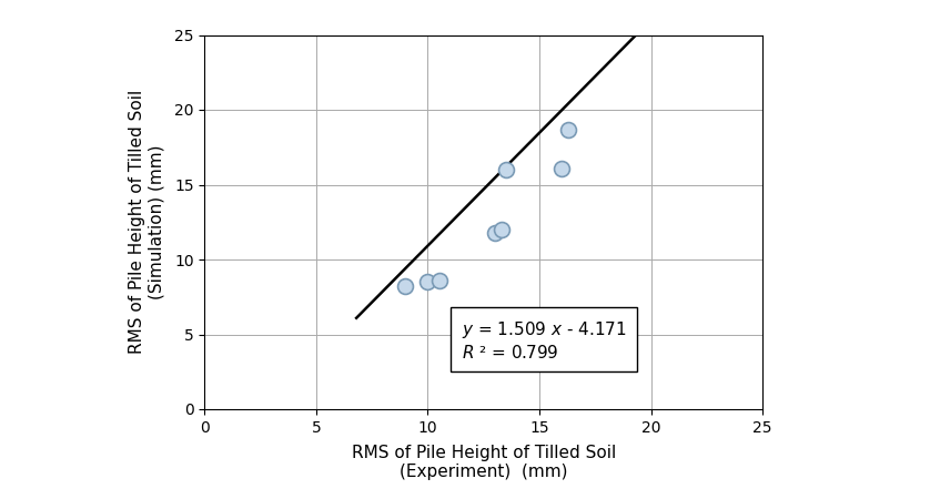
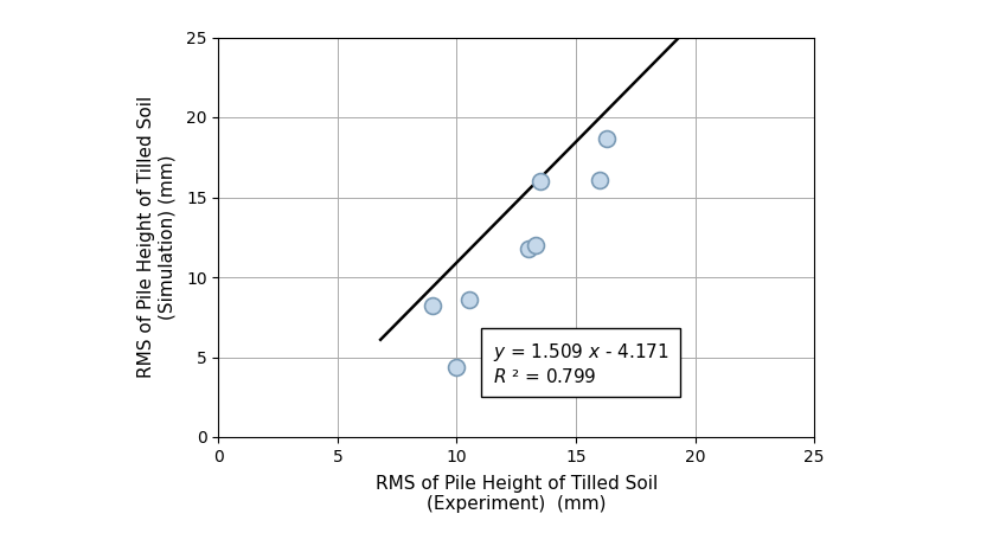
10: 8.5 -> 4.4
